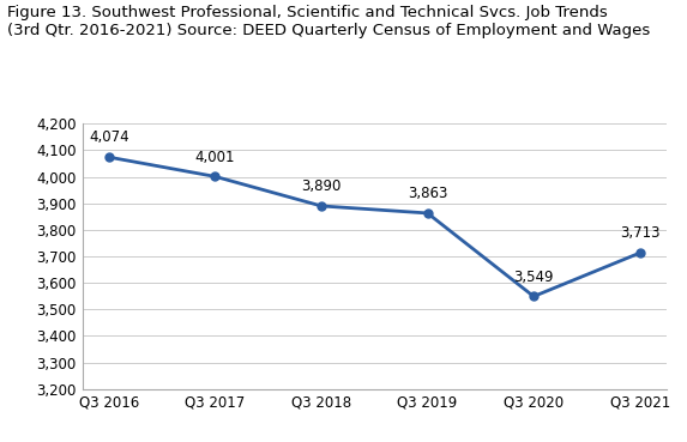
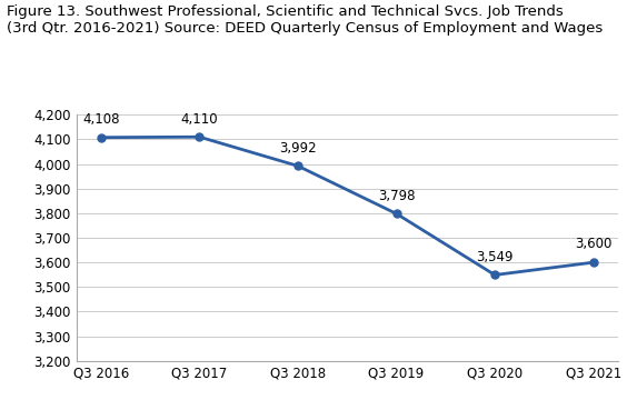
Q3 2016: 4,074 -> 4,108
Q3 2017: 4,001 -> 4,110
Q3 2018: 3,890 -> 3,992
Q3 2019: 3,863 -> 3,798
Q3 2021: 3,713 -> 3,600
